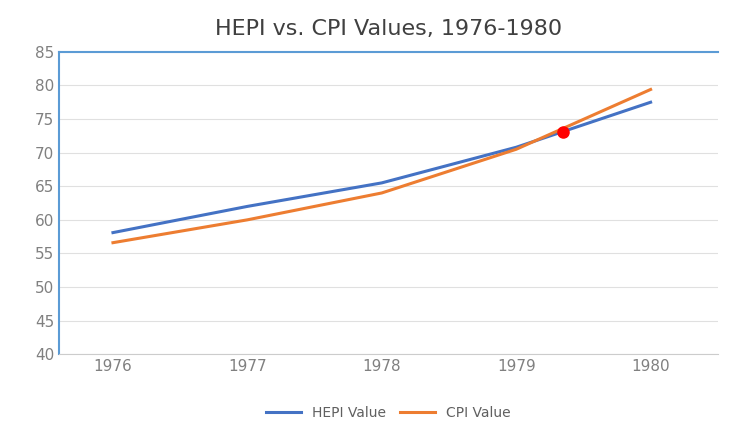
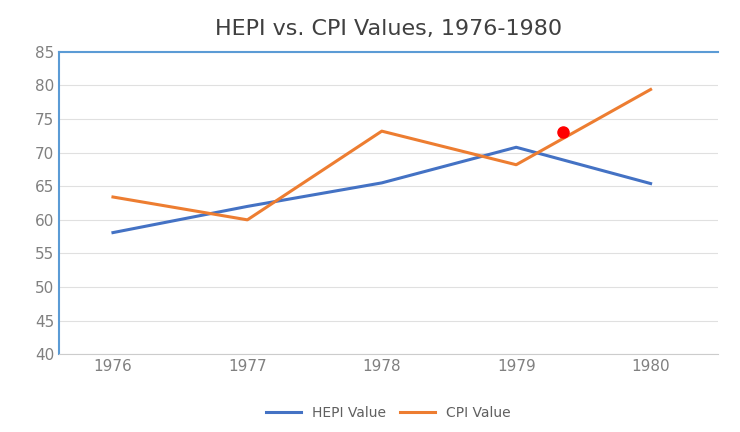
CPI Value/1976: 56.6 -> 63.4
CPI Value/1978: 64.0 -> 73.2
CPI Value/1979: 70.5 -> 68.2
HEPI Value/1980: 77.5 -> 65.4
